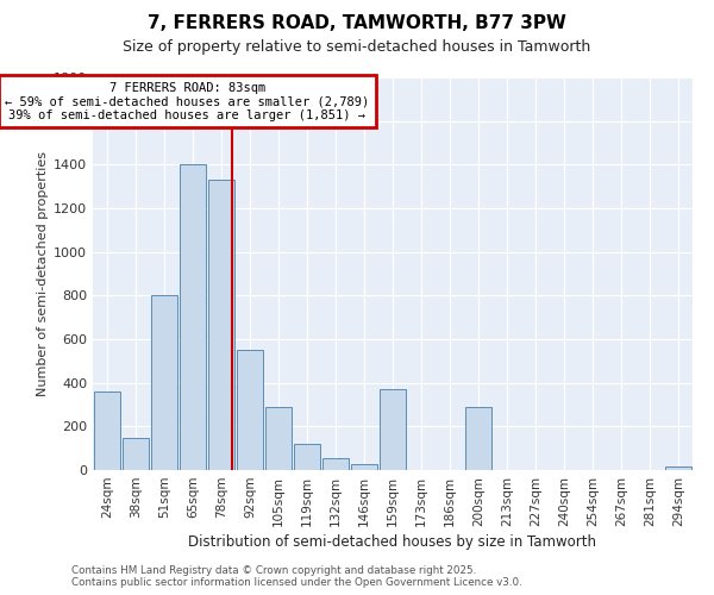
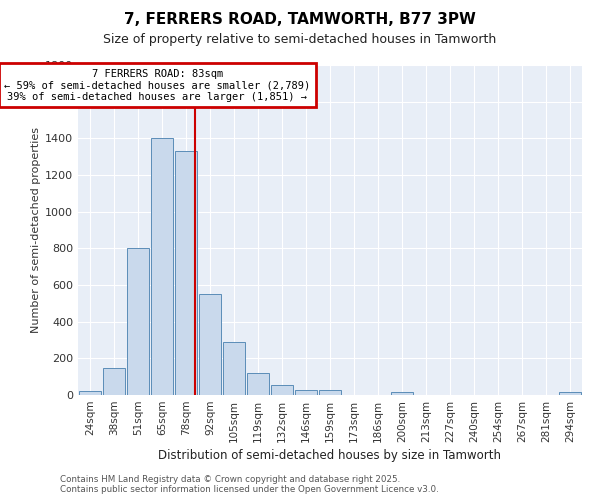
24sqm: 360 -> 20
159sqm: 370 -> 20
200sqm: 290 -> 20
